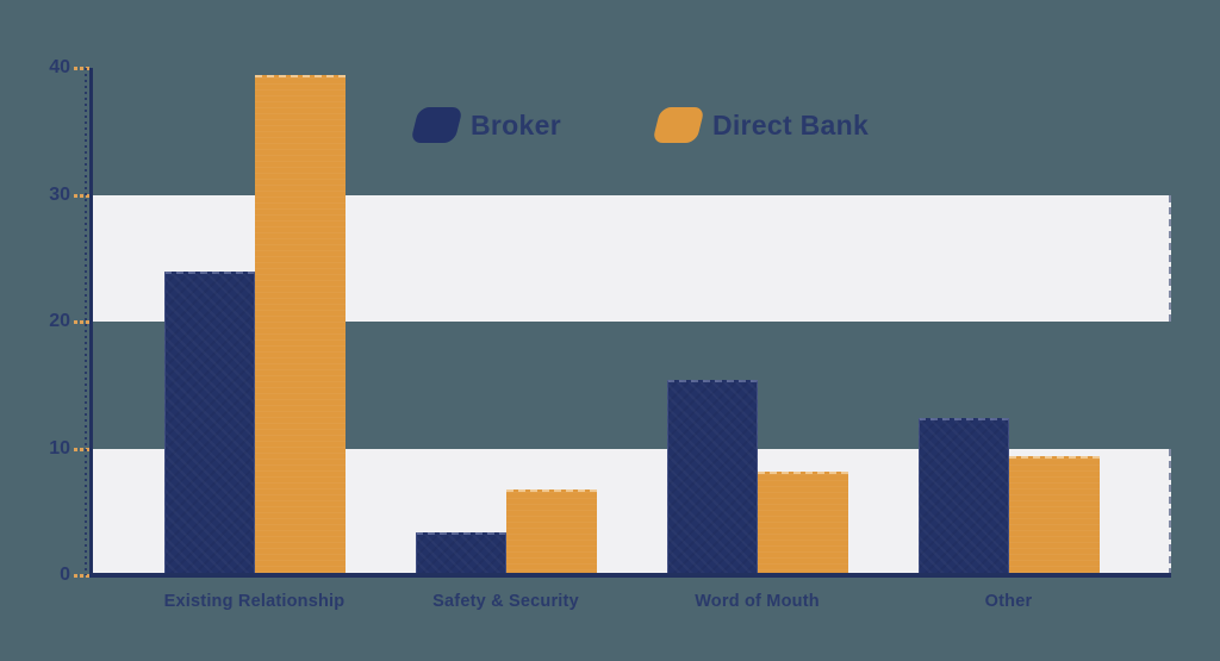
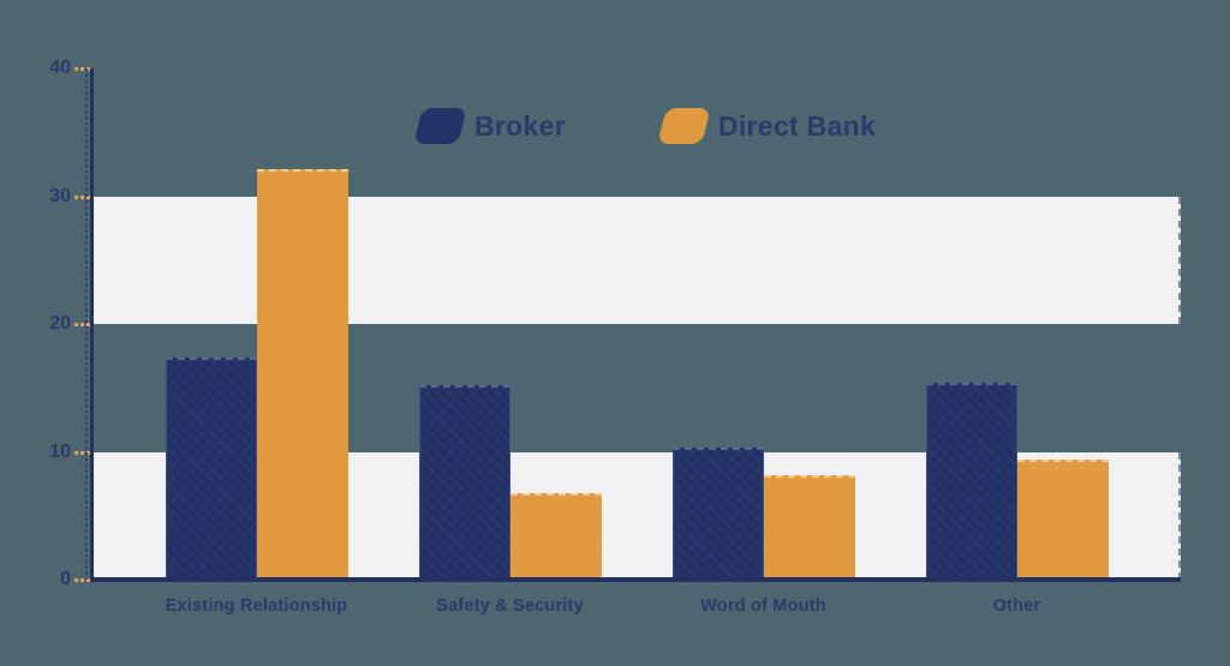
Broker/Existing Relationship: 23.9 -> 17.4
Direct Bank/Existing Relationship: 39.4 -> 32.1
Broker/Safety & Security: 3.4 -> 15.2
Broker/Word of Mouth: 15.4 -> 10.3
Broker/Other: 12.4 -> 15.4
